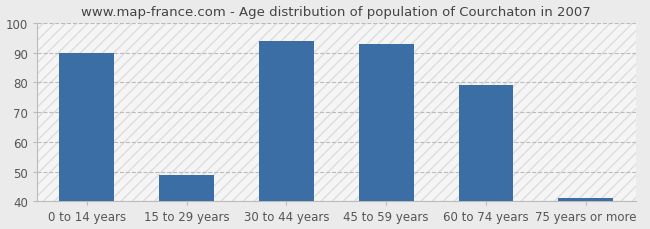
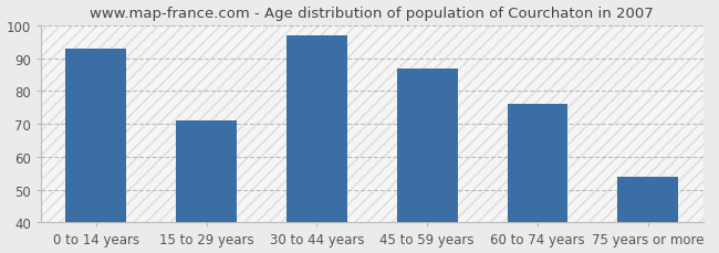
0 to 14 years: 90 -> 93
15 to 29 years: 49 -> 71
30 to 44 years: 94 -> 97
45 to 59 years: 93 -> 87
60 to 74 years: 79 -> 76
75 years or more: 41 -> 54
